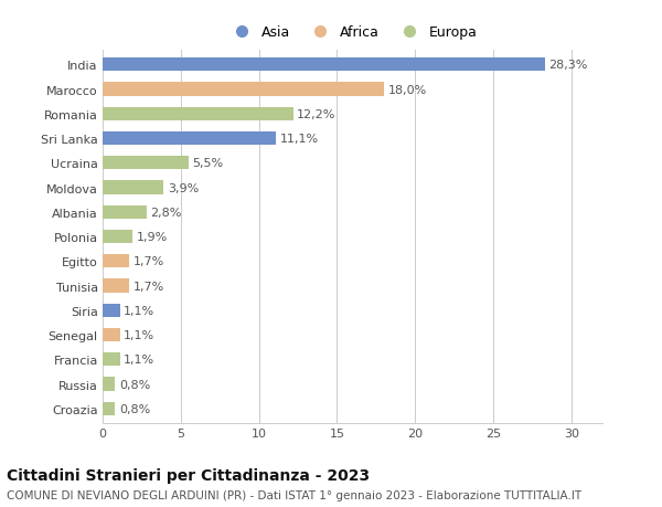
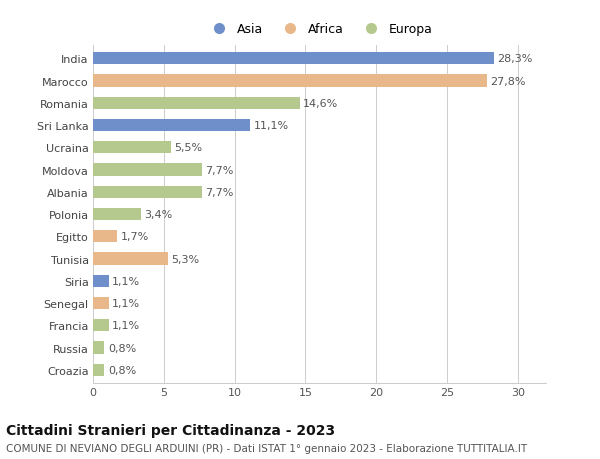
Marocco: 18,0% -> 27,8%
Romania: 12,2% -> 14,6%
Moldova: 3,9% -> 7,7%
Albania: 2,8% -> 7,7%
Polonia: 1,9% -> 3,4%
Tunisia: 1,7% -> 5,3%
